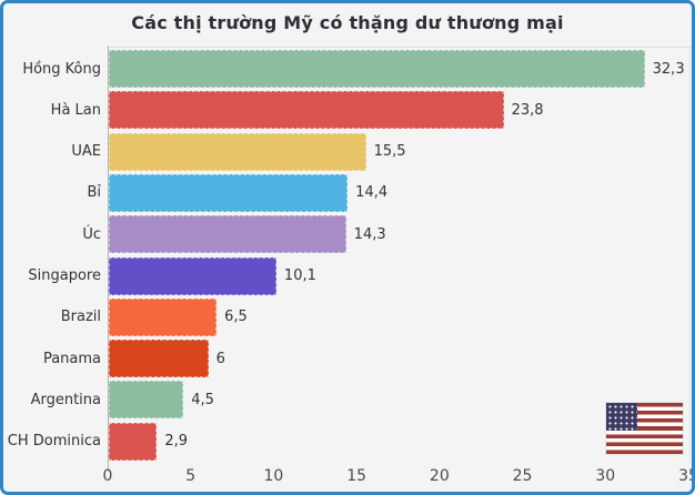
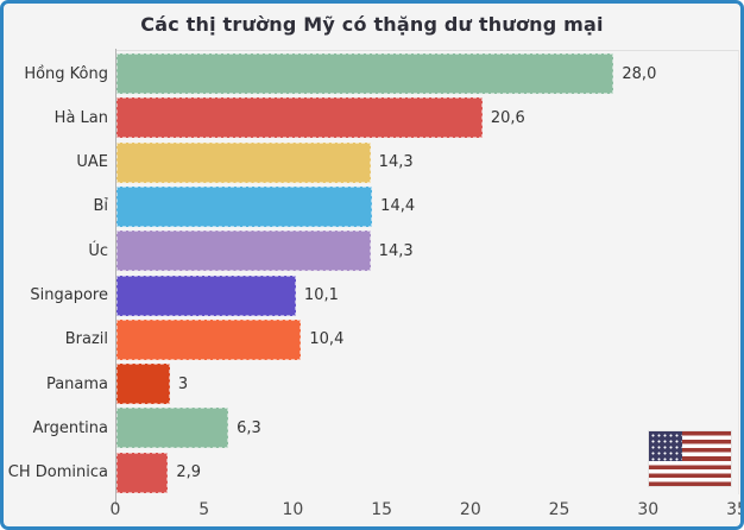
Hồng Kông: 32,3 -> 28,0
Hà Lan: 23,8 -> 20,6
UAE: 15,5 -> 14,3
Brazil: 6,5 -> 10,4
Panama: 6 -> 3
Argentina: 4,5 -> 6,3
